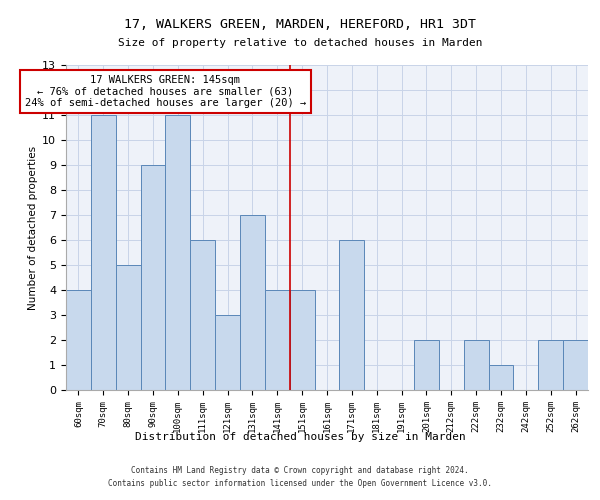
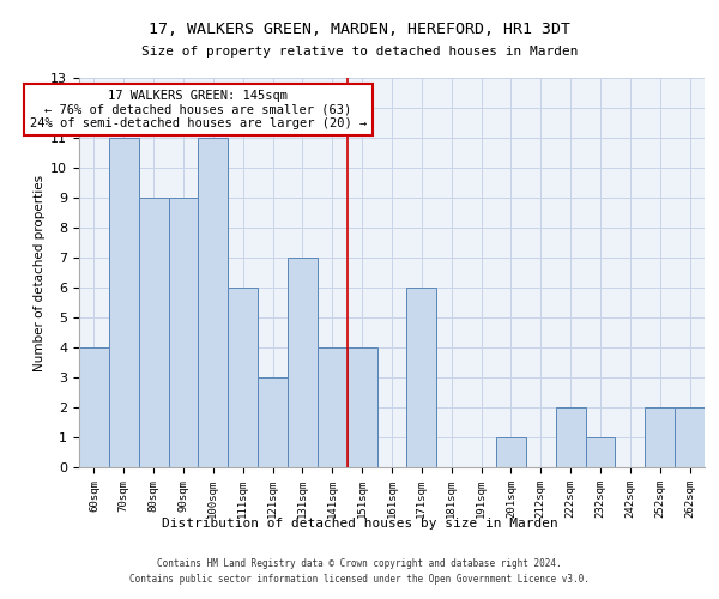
80sqm: 5 -> 9
201sqm: 2 -> 1
